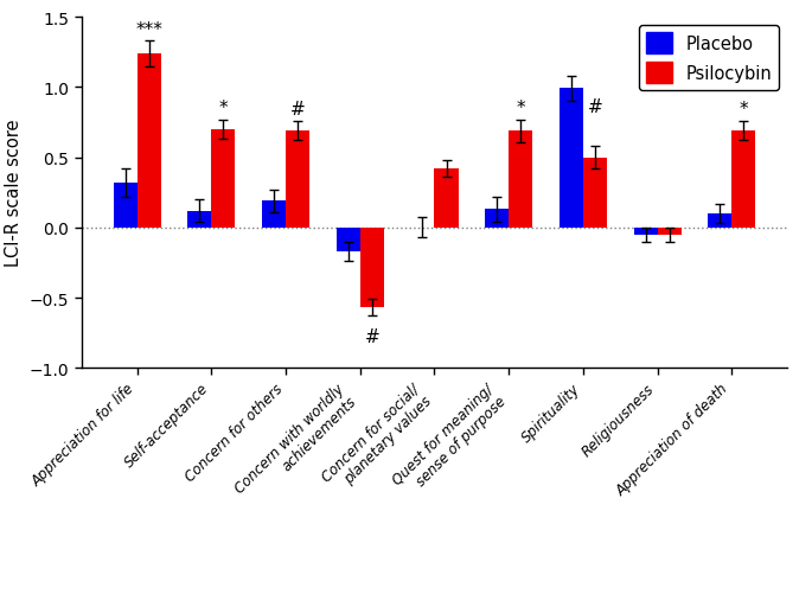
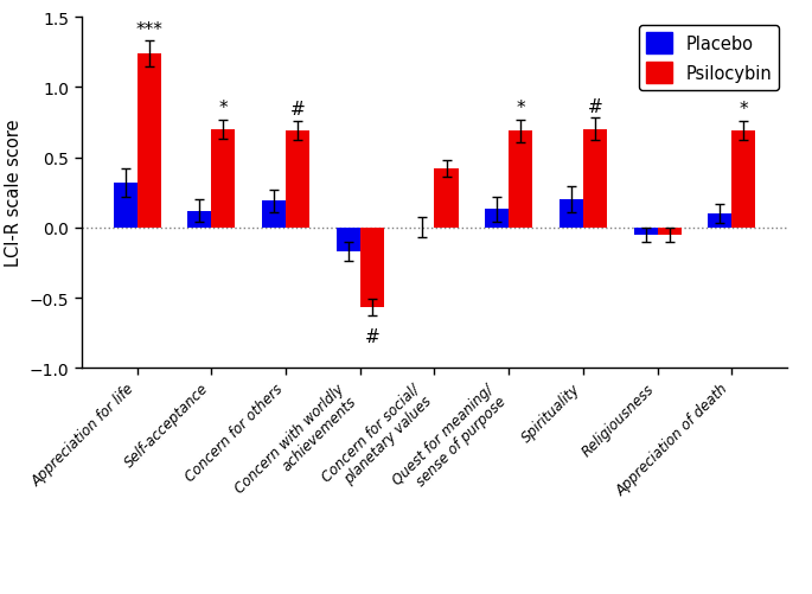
Placebo/Spirituality: 0.99 -> 0.20
Psilocybin/Spirituality: 0.50 -> 0.70
